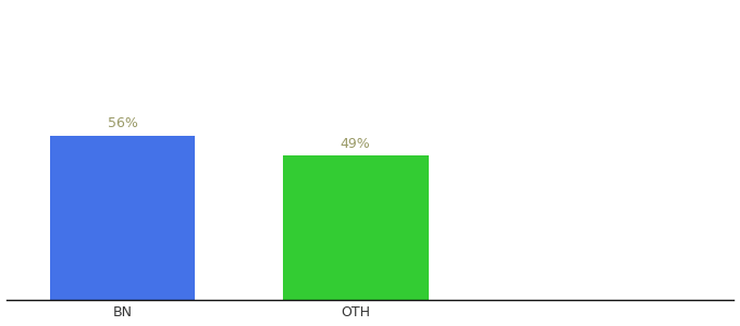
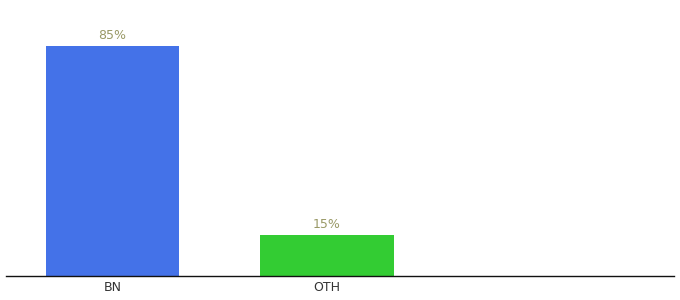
BN: 56% -> 85%
OTH: 49% -> 15%
